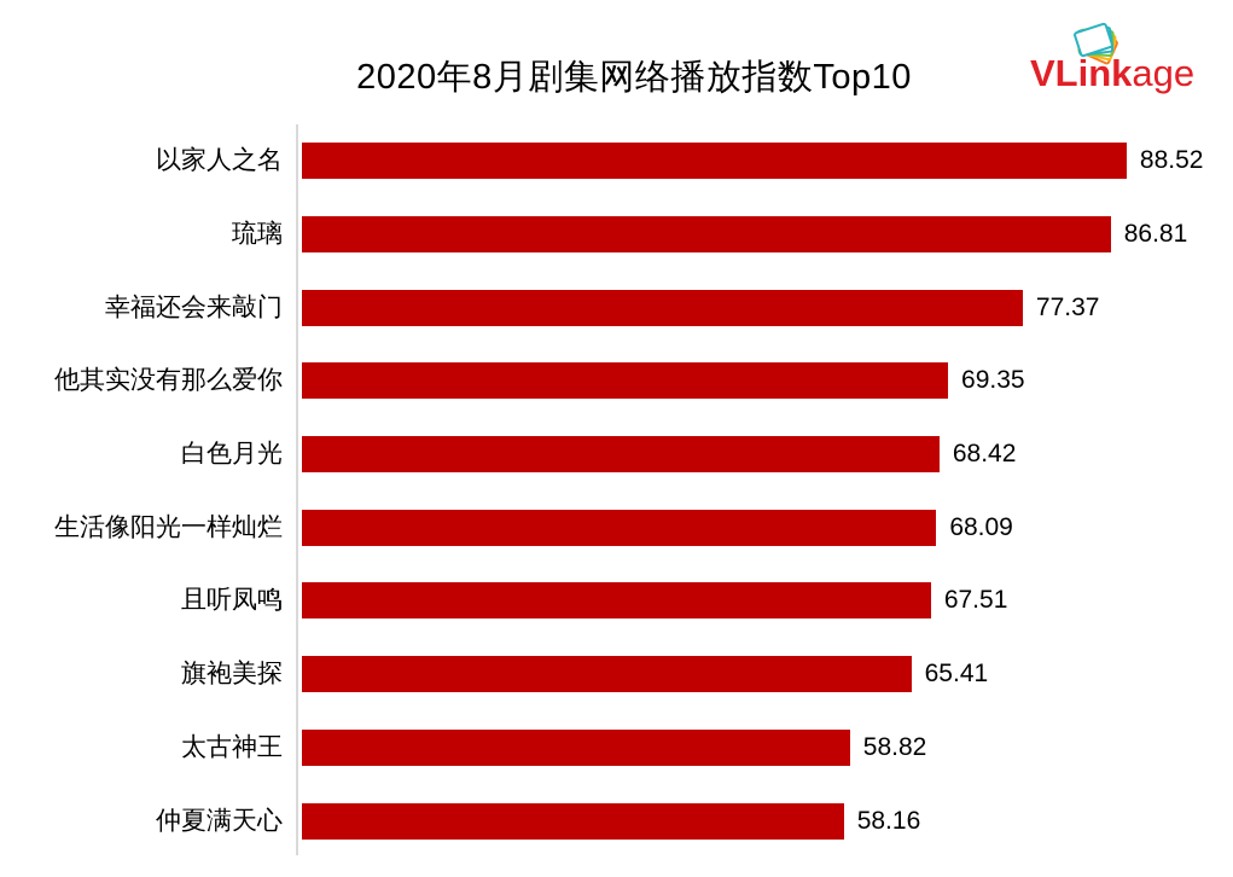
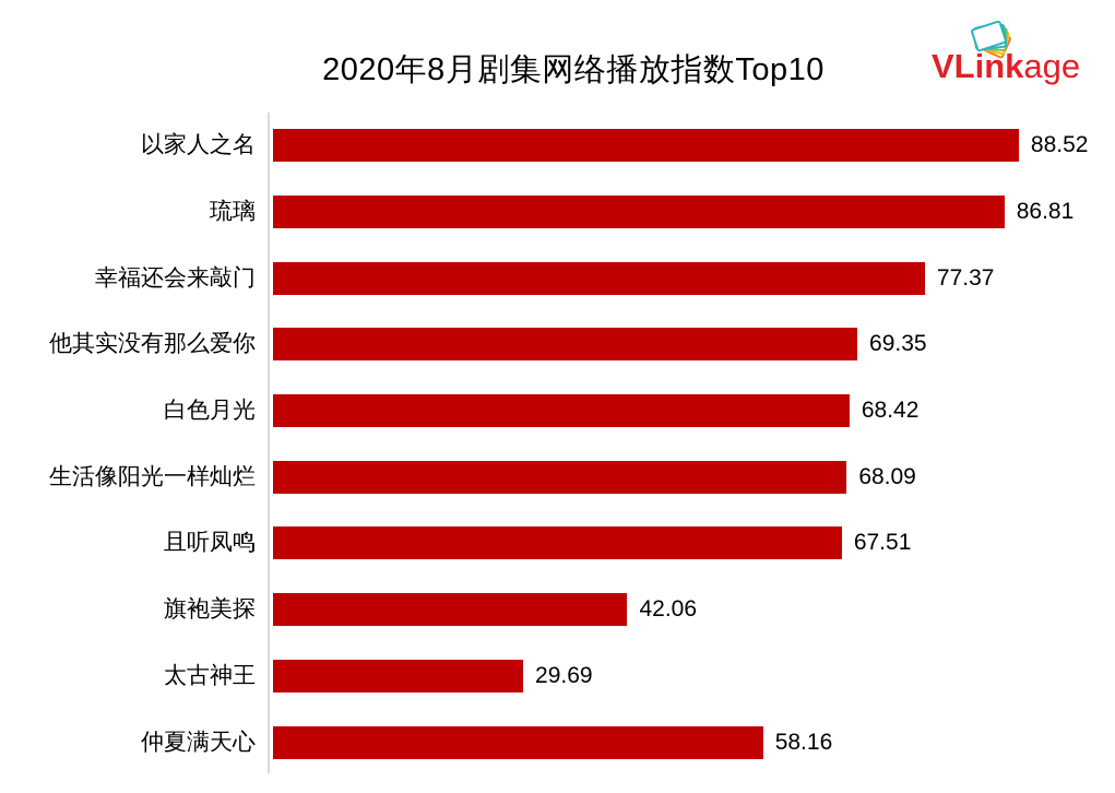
旗袍美探: 65.41 -> 42.06
太古神王: 58.82 -> 29.69
